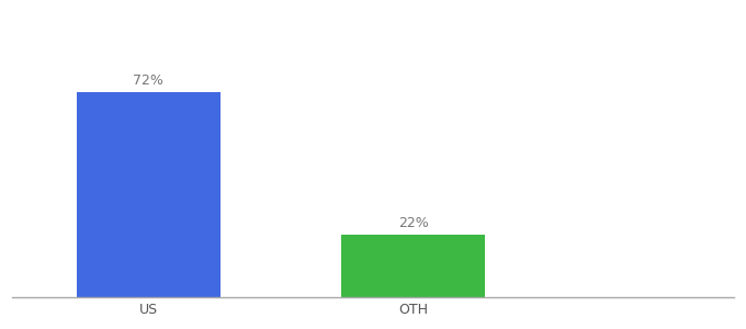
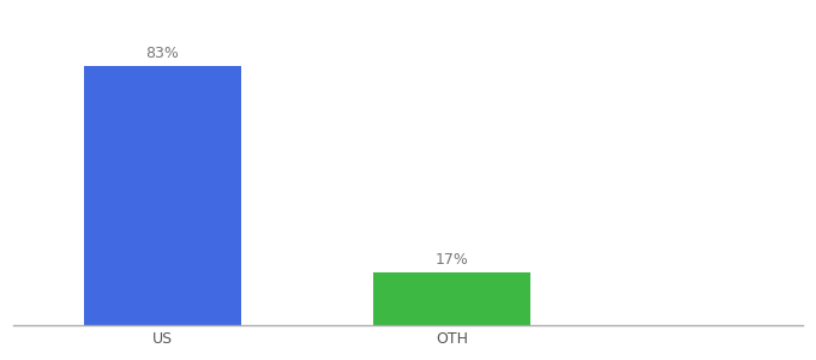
US: 72% -> 83%
OTH: 22% -> 17%
